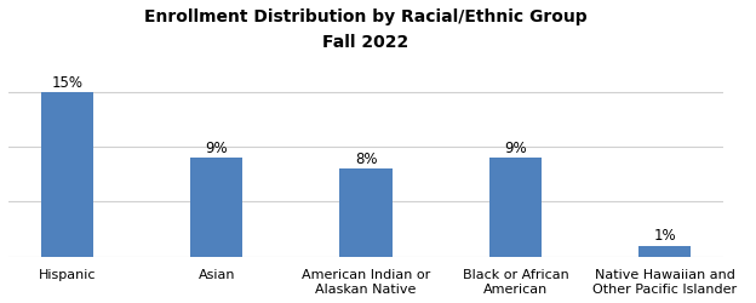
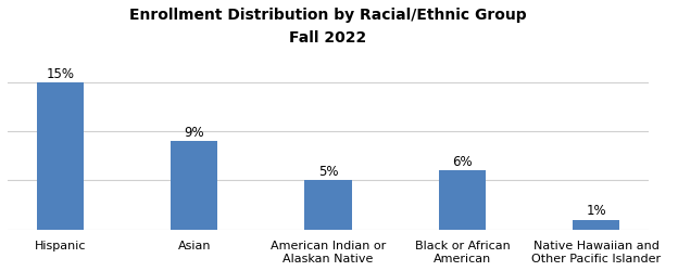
American Indian or Alaskan Native: 8% -> 5%
Black or African American: 9% -> 6%
